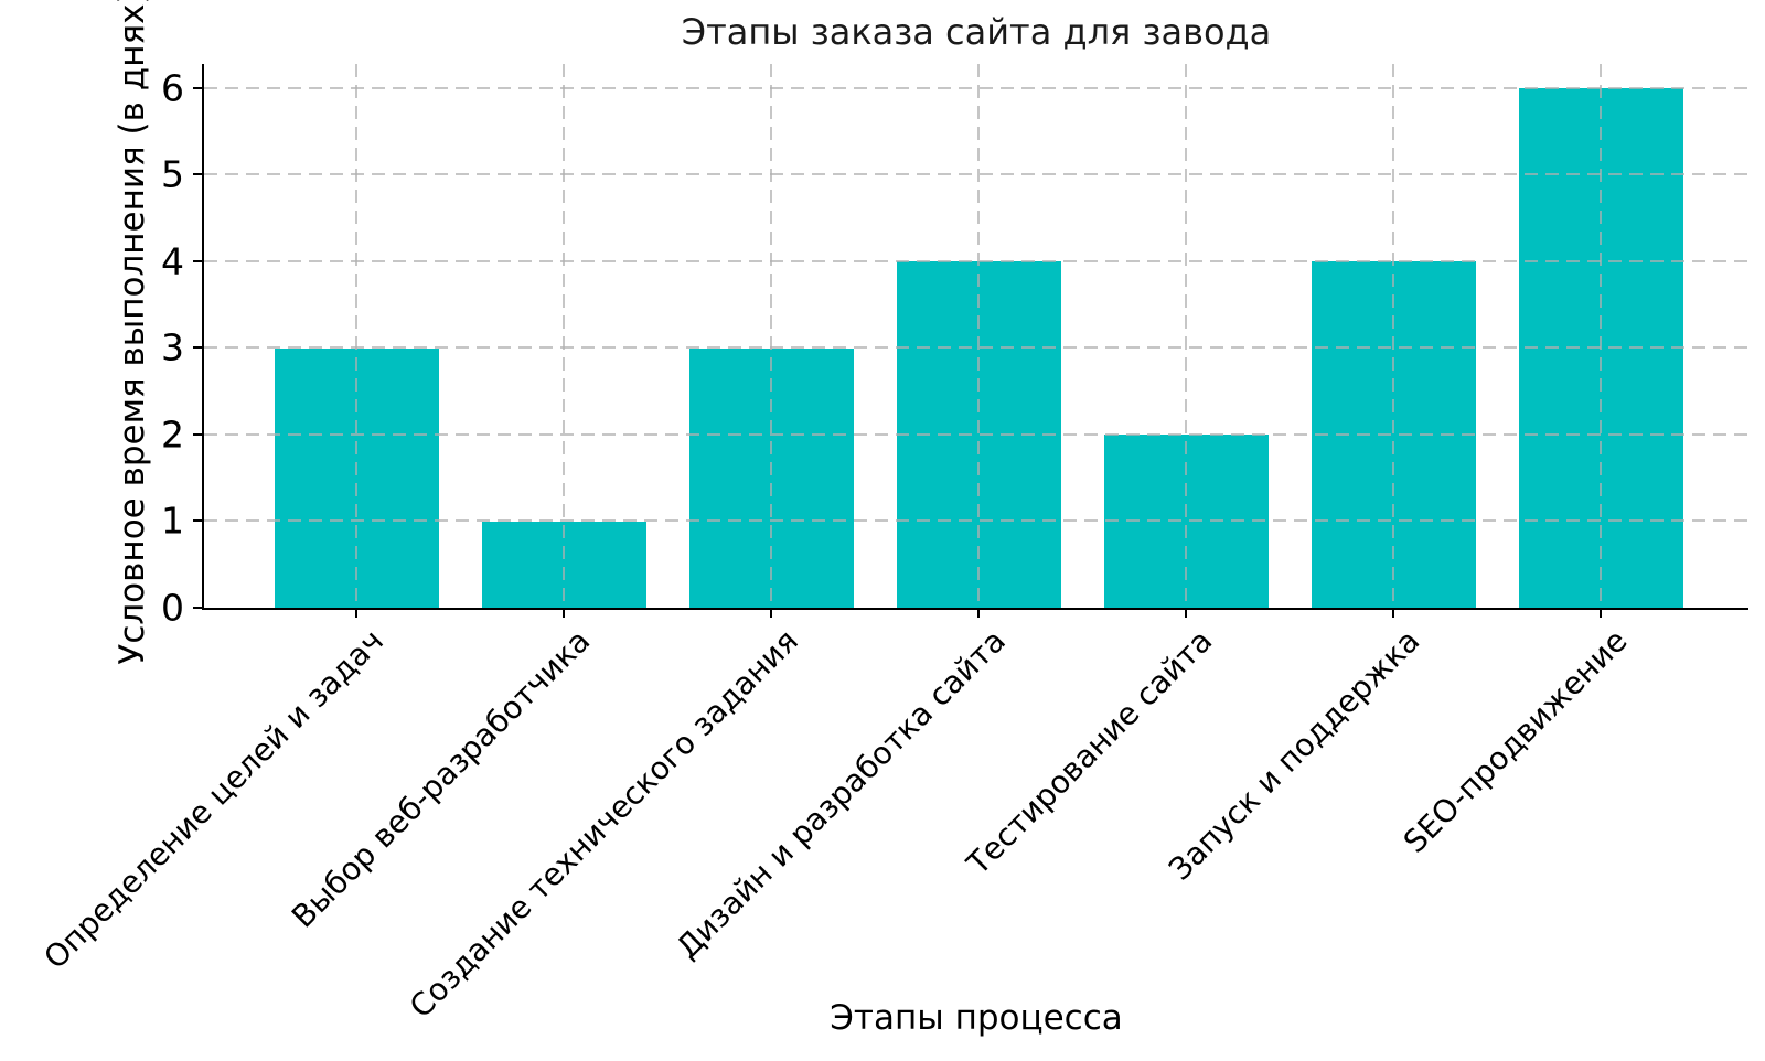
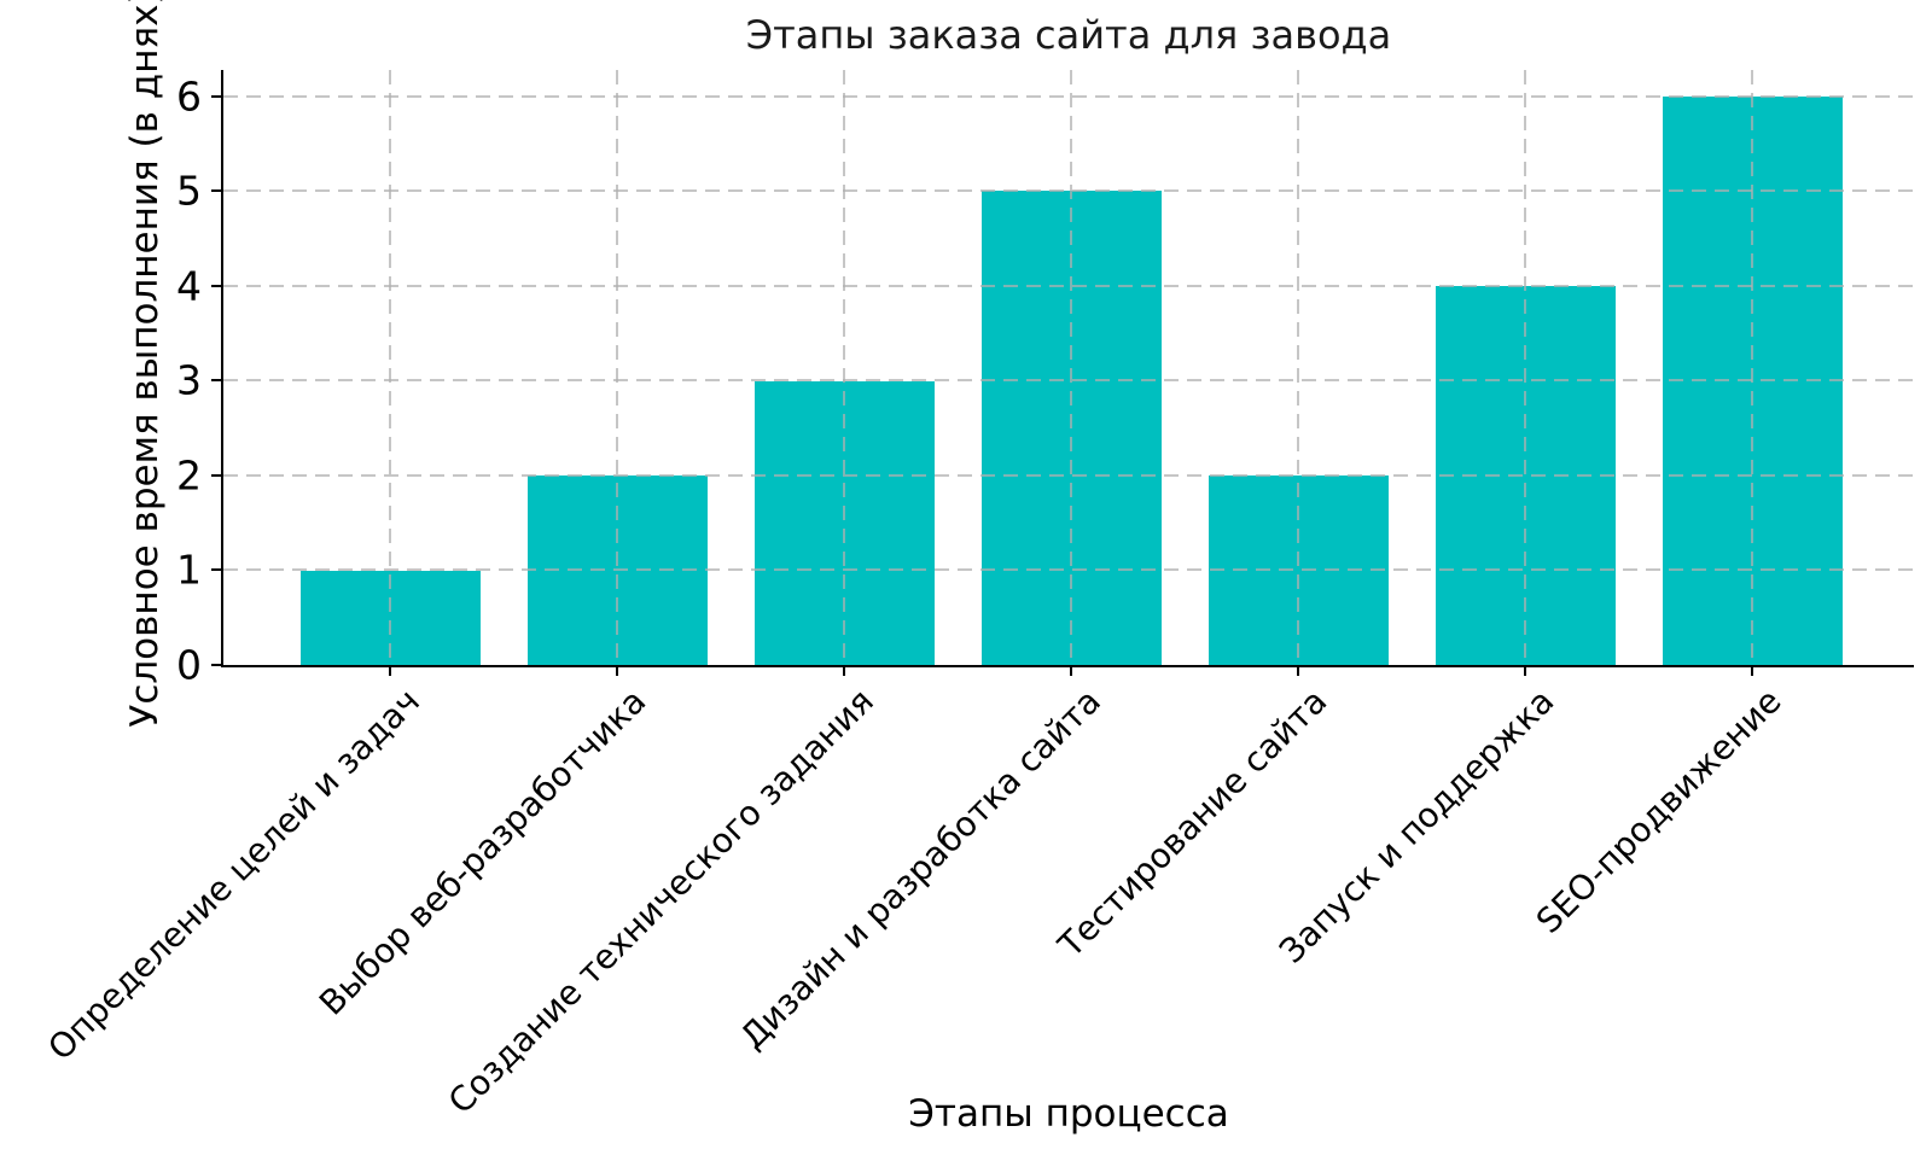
Определение целей и задач: 3 -> 1
Выбор веб-разработчика: 1 -> 2
Дизайн и разработка сайта: 4 -> 5
